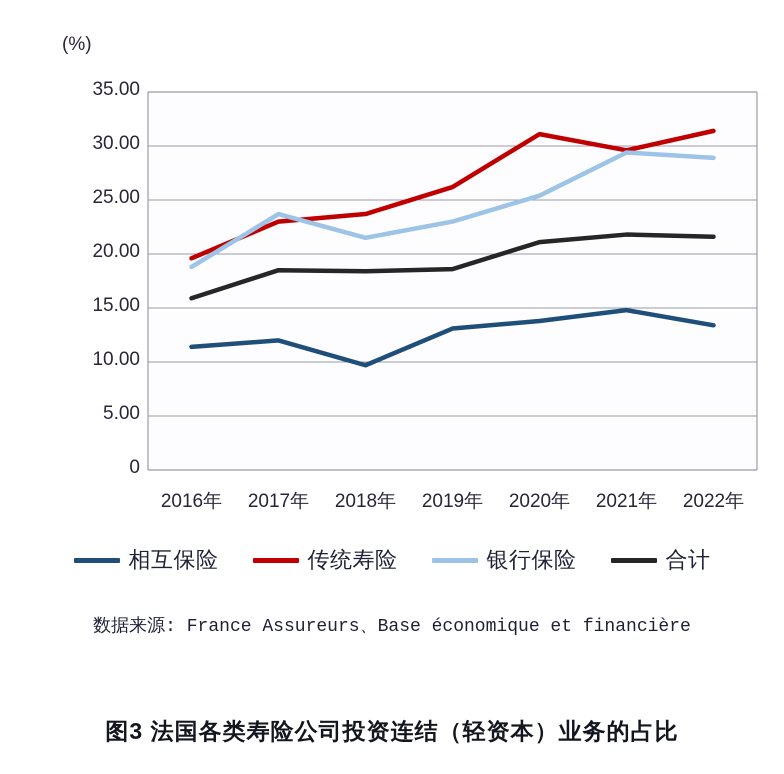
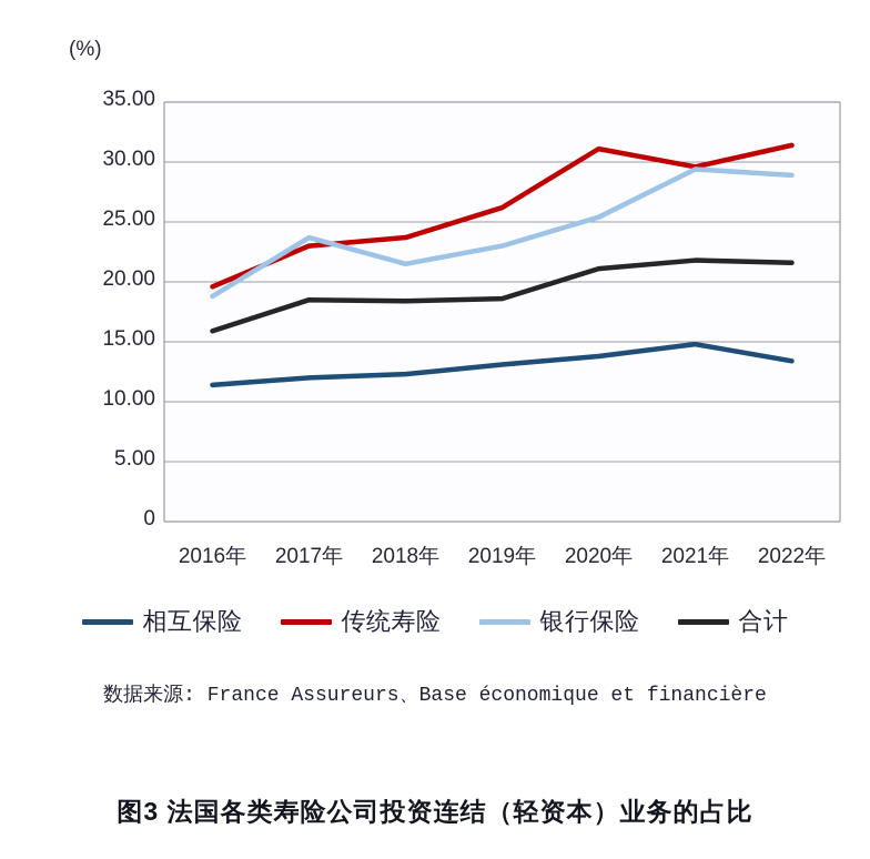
相互保险/2018年: 9.7 -> 12.3
